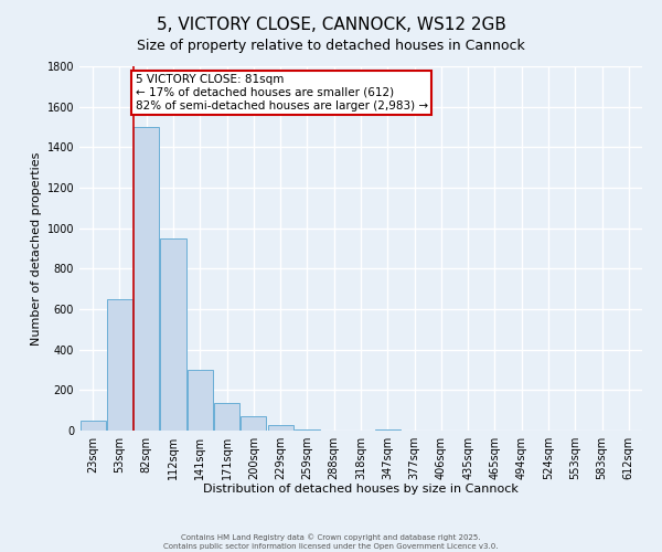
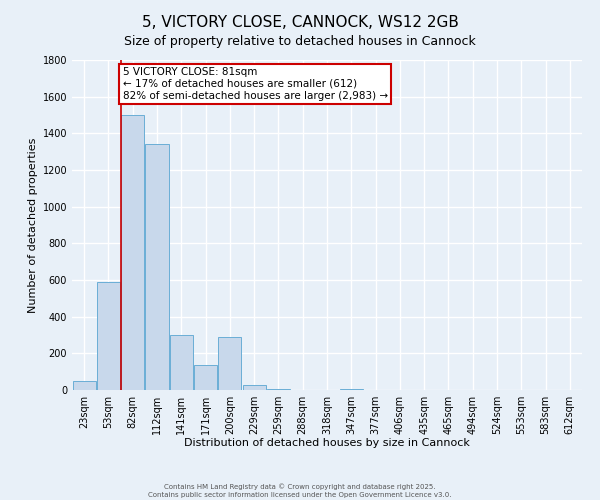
53sqm: 650 -> 590
112sqm: 950 -> 1340
200sqm: 70 -> 290
